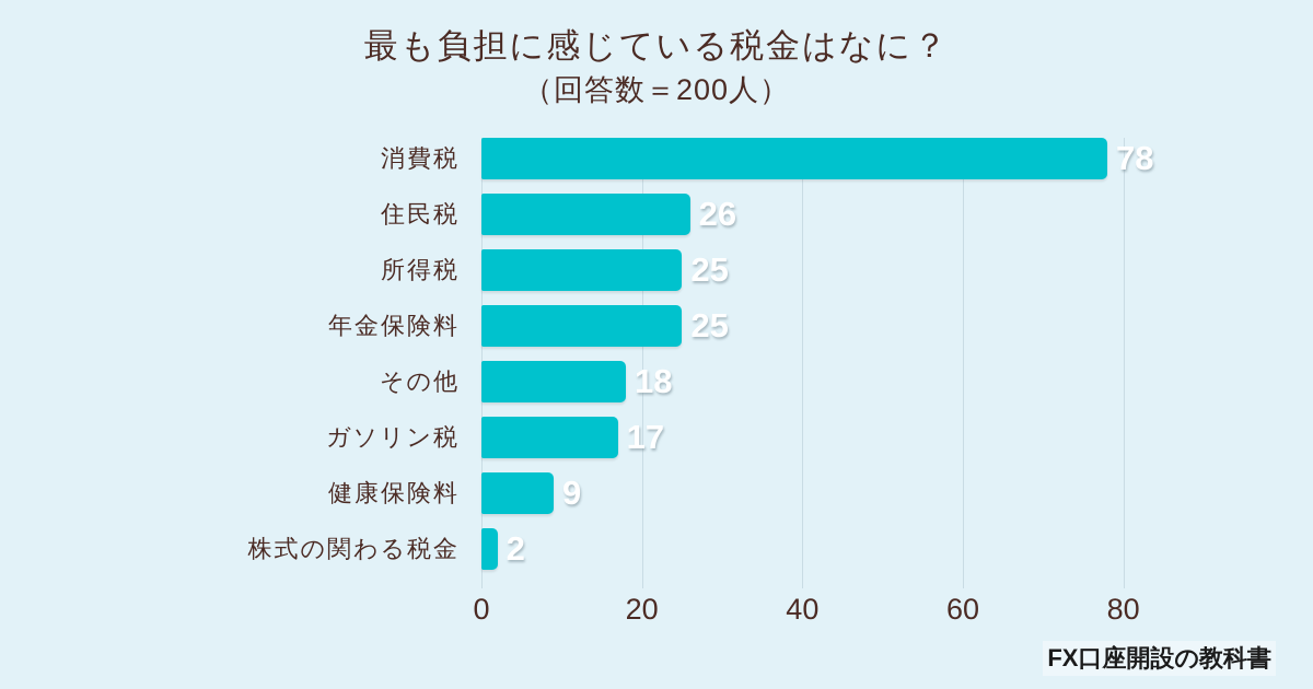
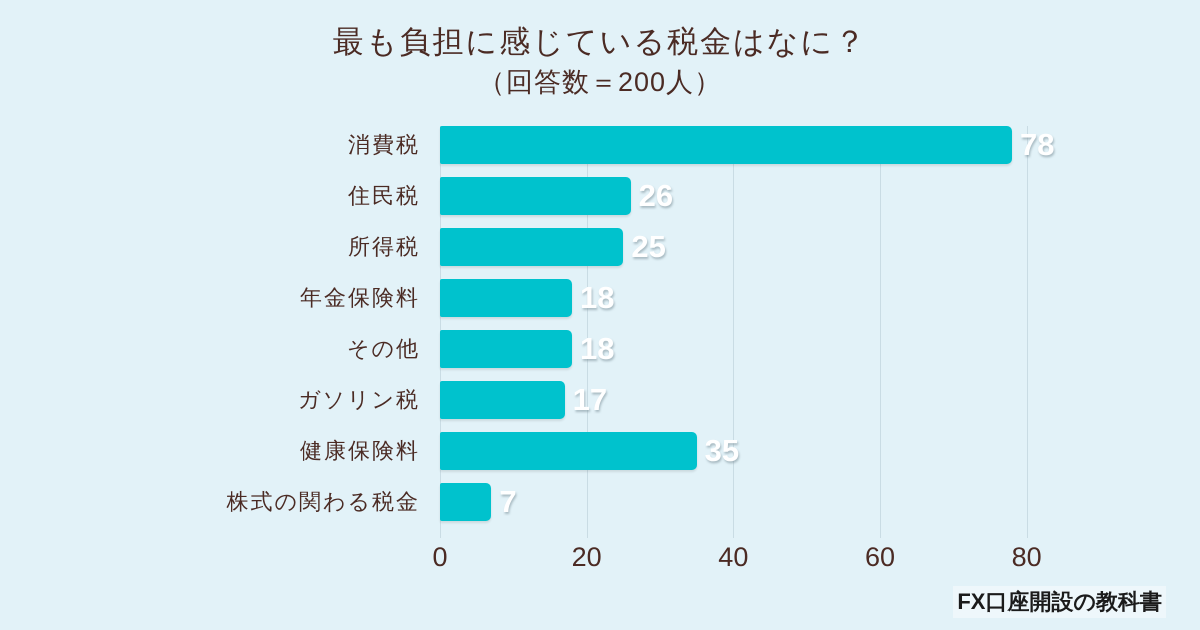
年金保険料: 25 -> 18
健康保険料: 9 -> 35
株式の関わる税金: 2 -> 7
